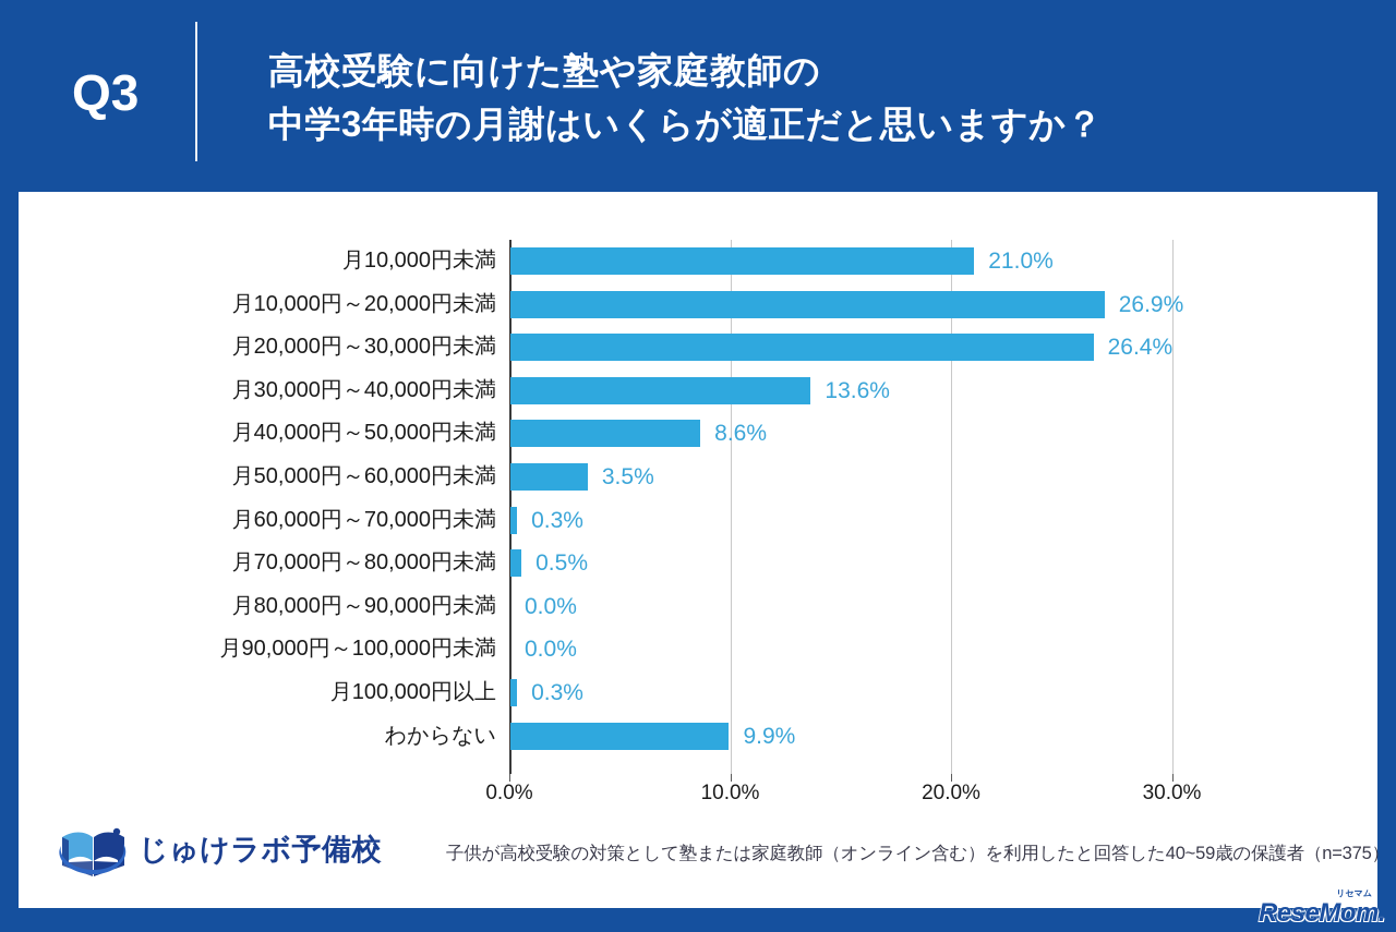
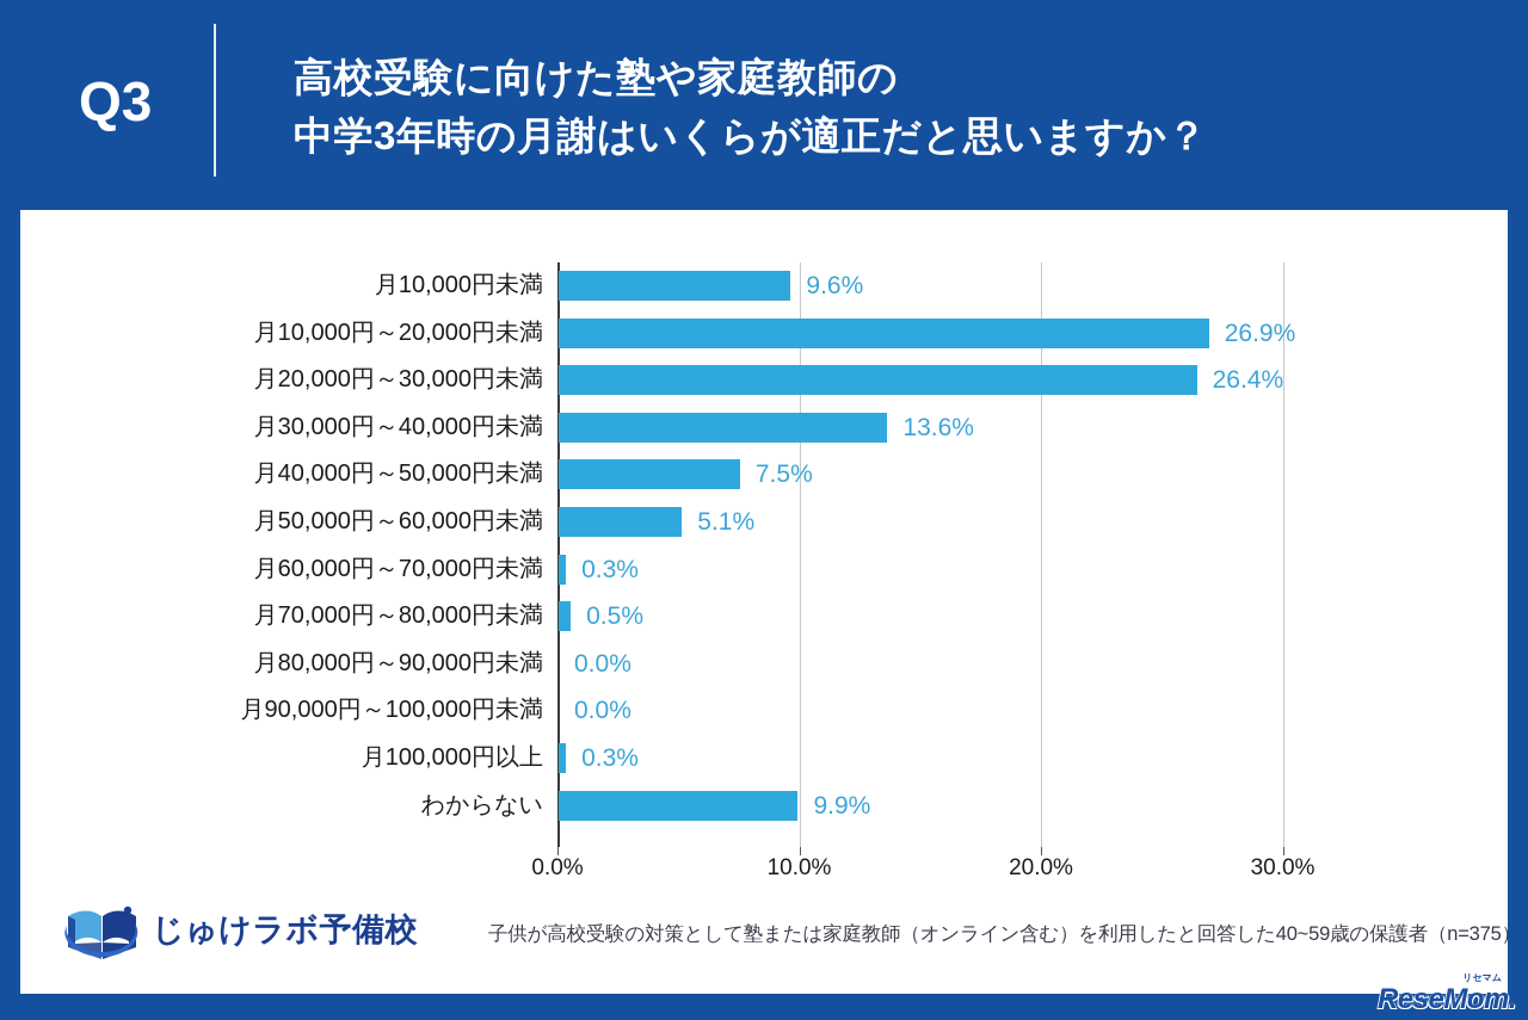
月10,000円未満: 21.0% -> 9.6%
月40,000円～50,000円未満: 8.6% -> 7.5%
月50,000円～60,000円未満: 3.5% -> 5.1%
